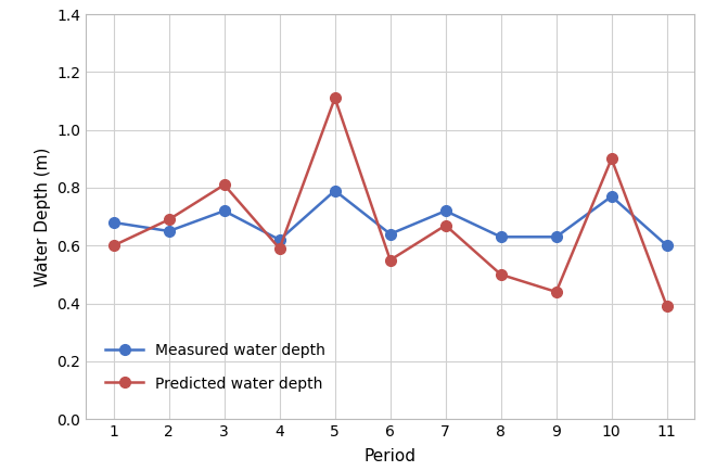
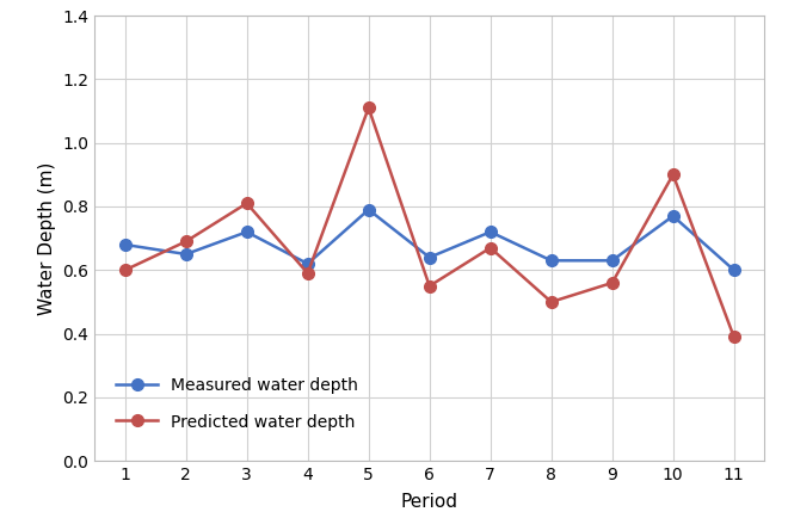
Predicted water depth/9: 0.44 -> 0.56
